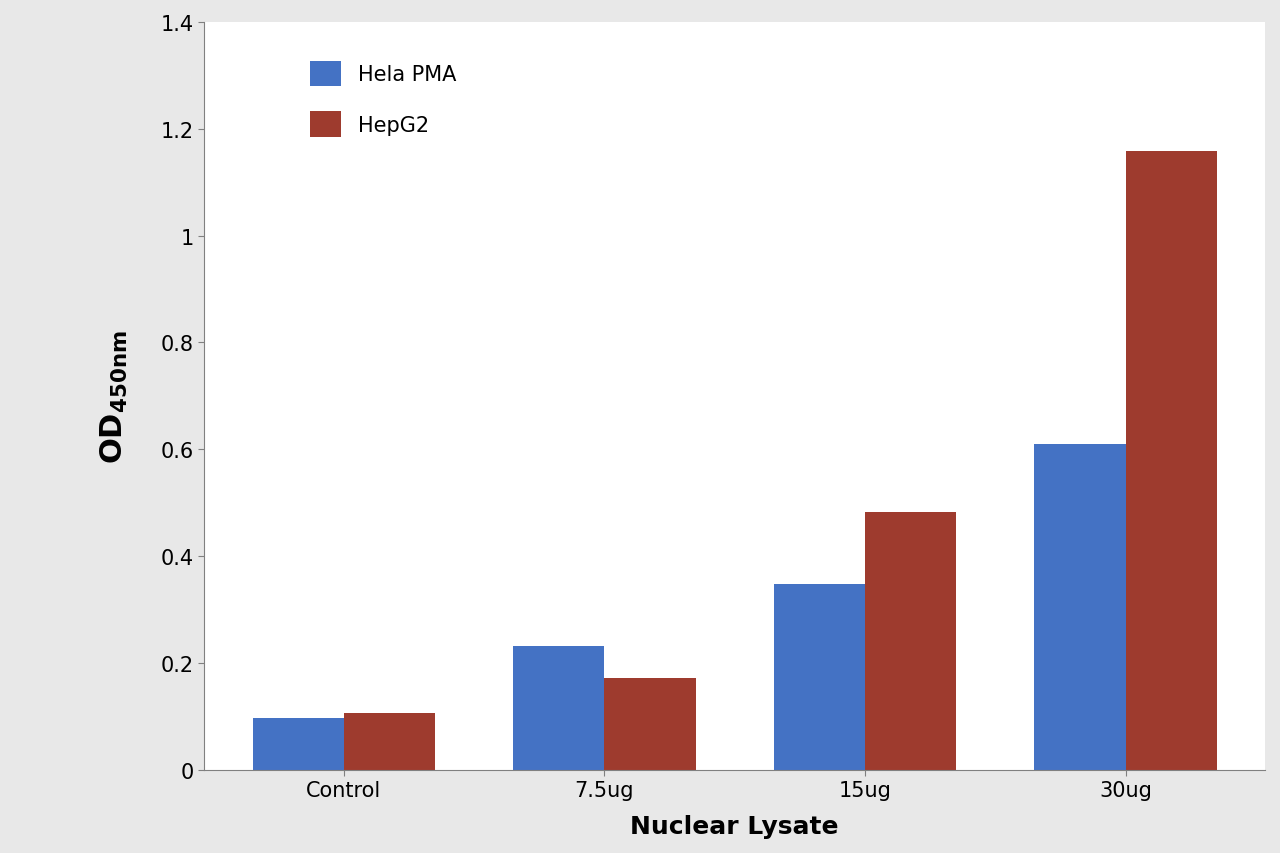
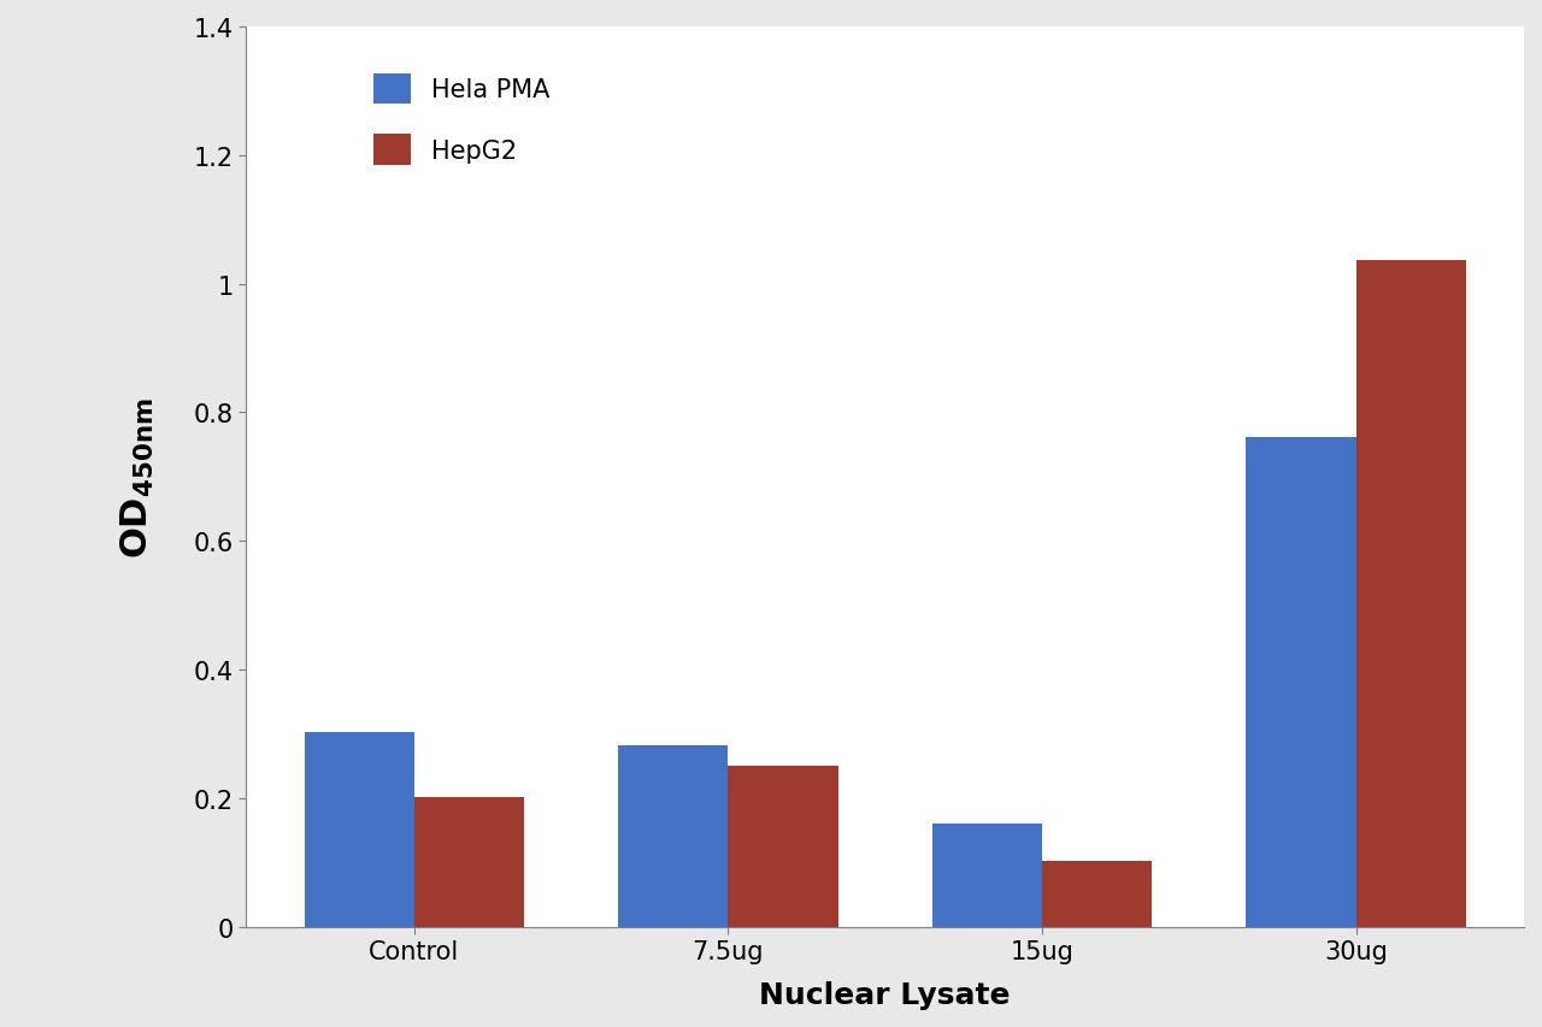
Hela PMA/Control: 0.097 -> 0.302
HepG2/Control: 0.107 -> 0.202
Hela PMA/7.5ug: 0.232 -> 0.282
HepG2/7.5ug: 0.172 -> 0.250
Hela PMA/15ug: 0.348 -> 0.160
HepG2/15ug: 0.483 -> 0.102
Hela PMA/30ug: 0.610 -> 0.762
HepG2/30ug: 1.158 -> 1.036
